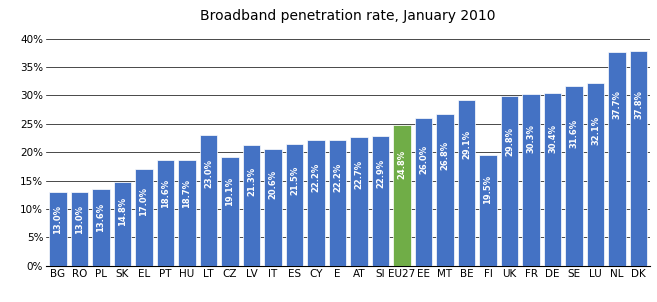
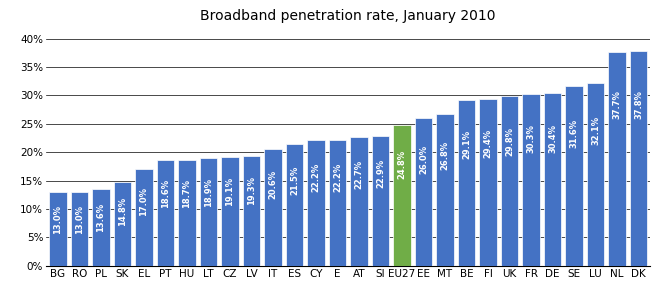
LT: 23.0% -> 18.9%
LV: 21.3% -> 19.3%
FI: 19.5% -> 29.4%
